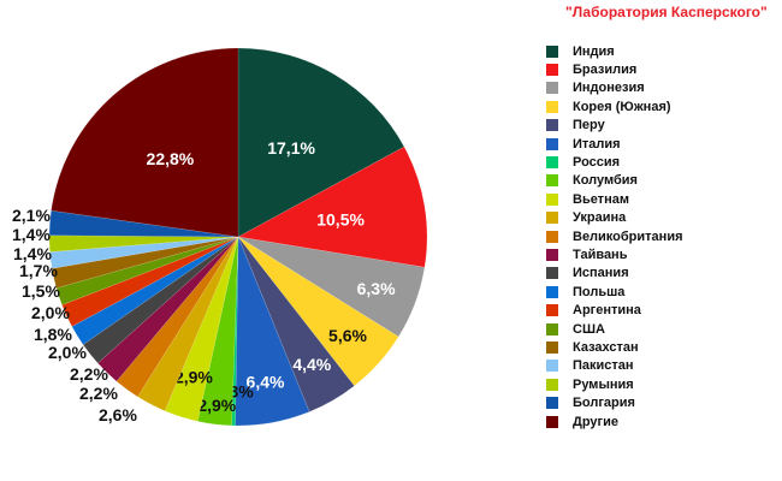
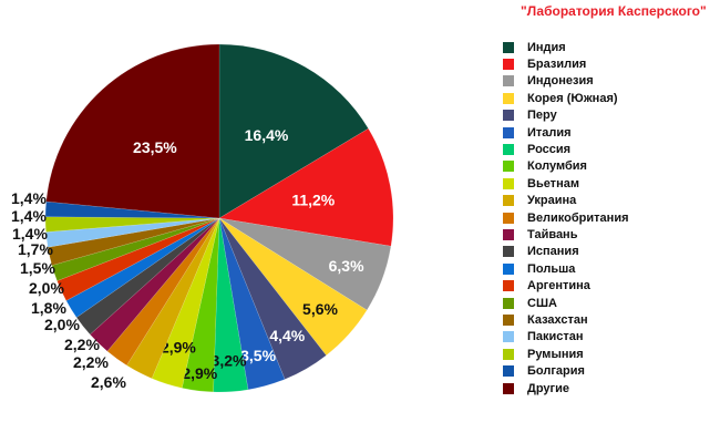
Индия: 17,1% -> 16,4%
Бразилия: 10,5% -> 11,2%
Италия: 6,4% -> 3,5%
Россия: 0,3% -> 3,2%
Болгария: 2,1% -> 1,4%
Другие: 22,8% -> 23,5%
